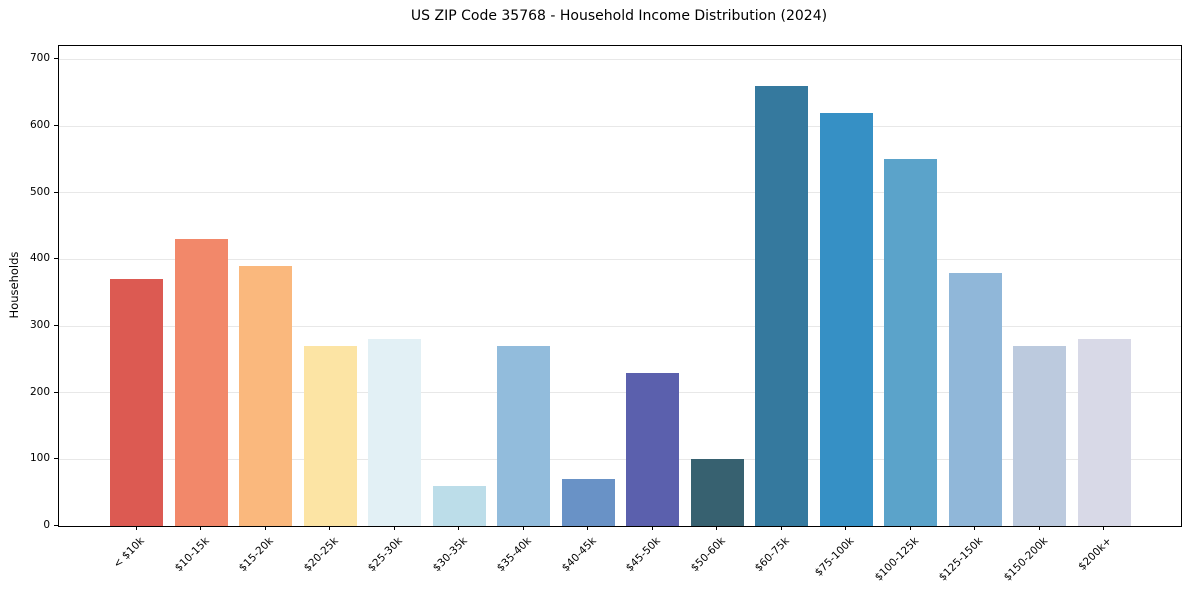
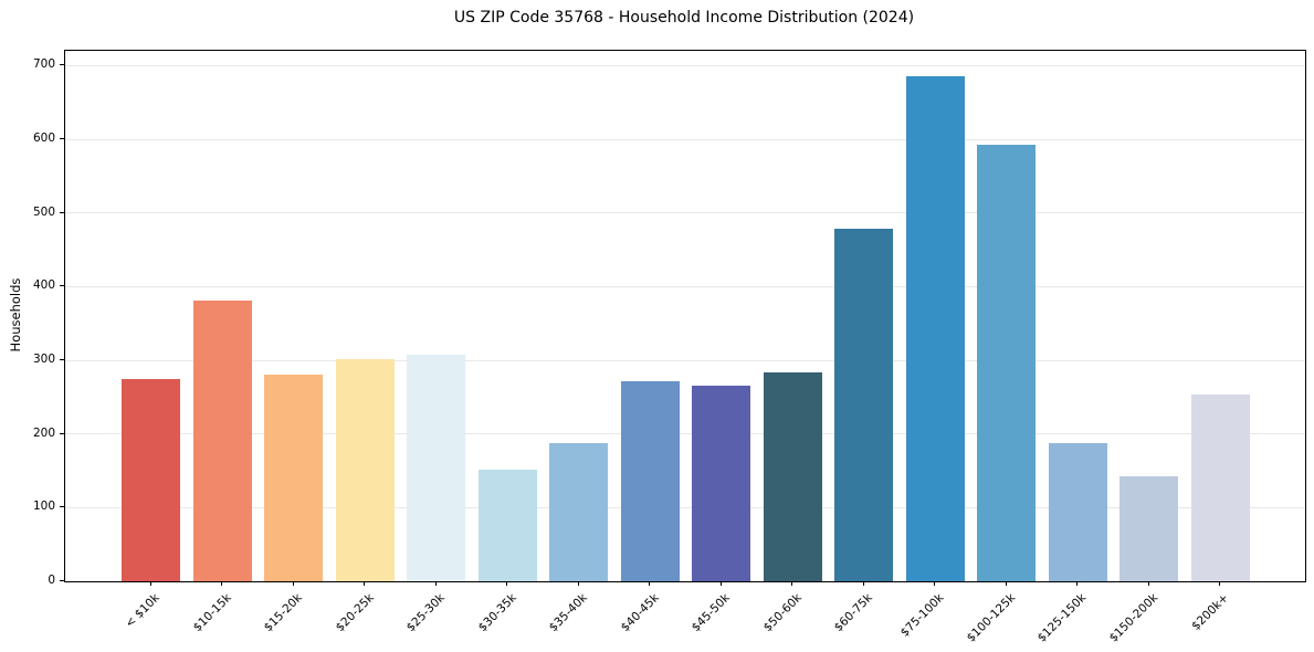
< $10k: 370 -> 280
$10-15k: 430 -> 380
$15-20k: 390 -> 280
$20-25k: 270 -> 300
$25-30k: 280 -> 310
$30-35k: 60 -> 150
$35-40k: 270 -> 190
$40-45k: 70 -> 270
$45-50k: 230 -> 270
$50-60k: 100 -> 280
$60-75k: 660 -> 480
$75-100k: 620 -> 690
$100-125k: 550 -> 590
$125-150k: 380 -> 190
$150-200k: 270 -> 140
$200k+: 280 -> 250
